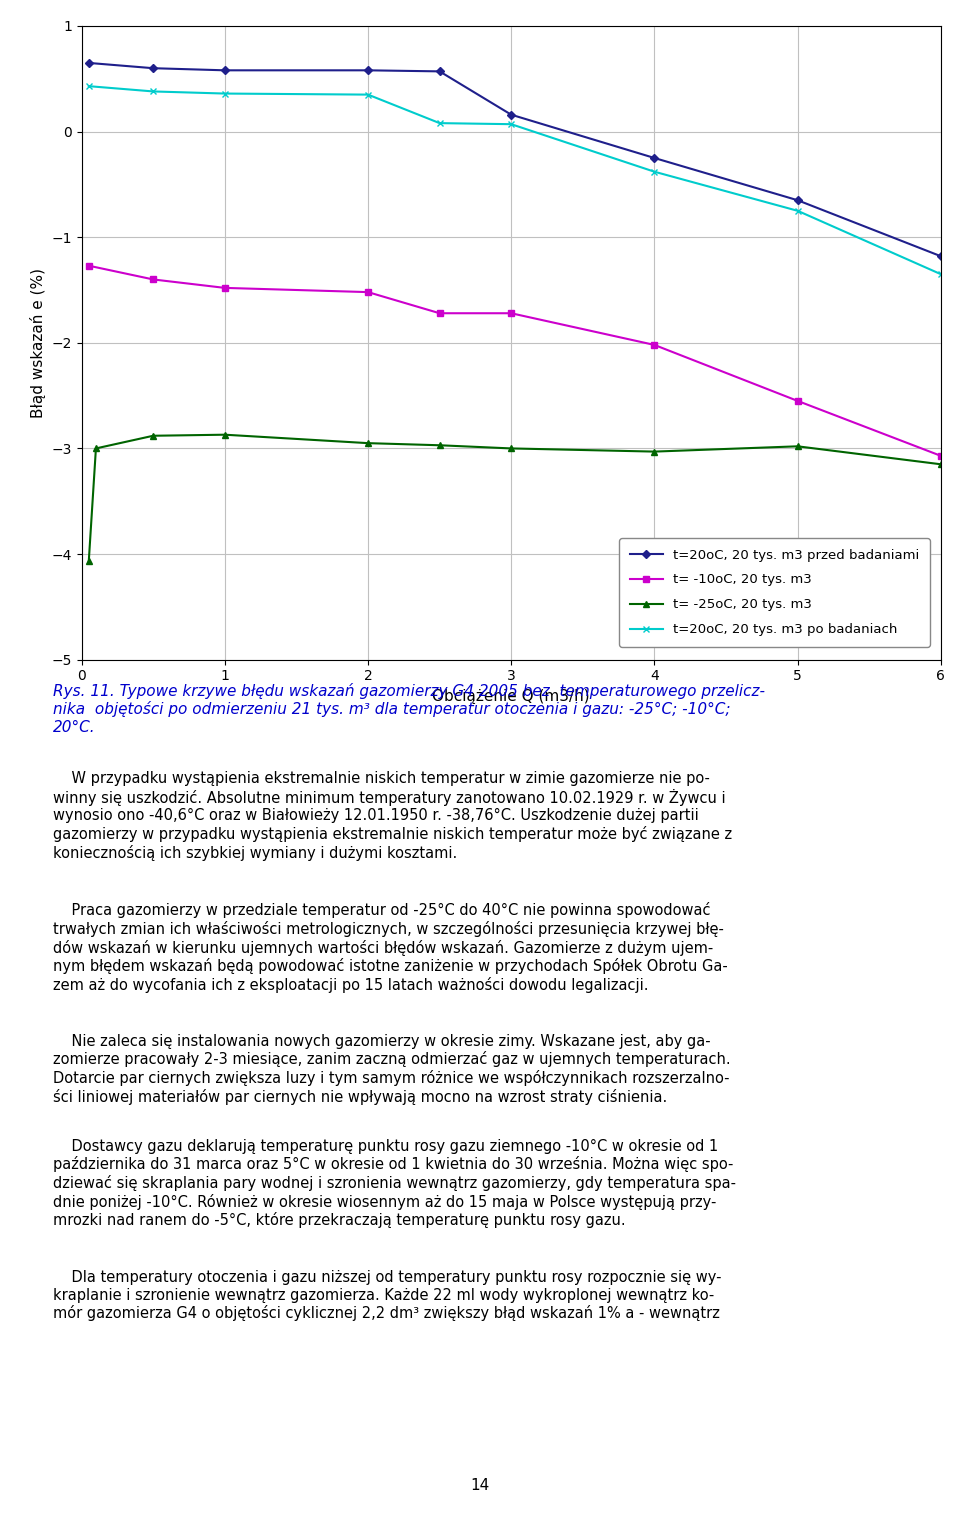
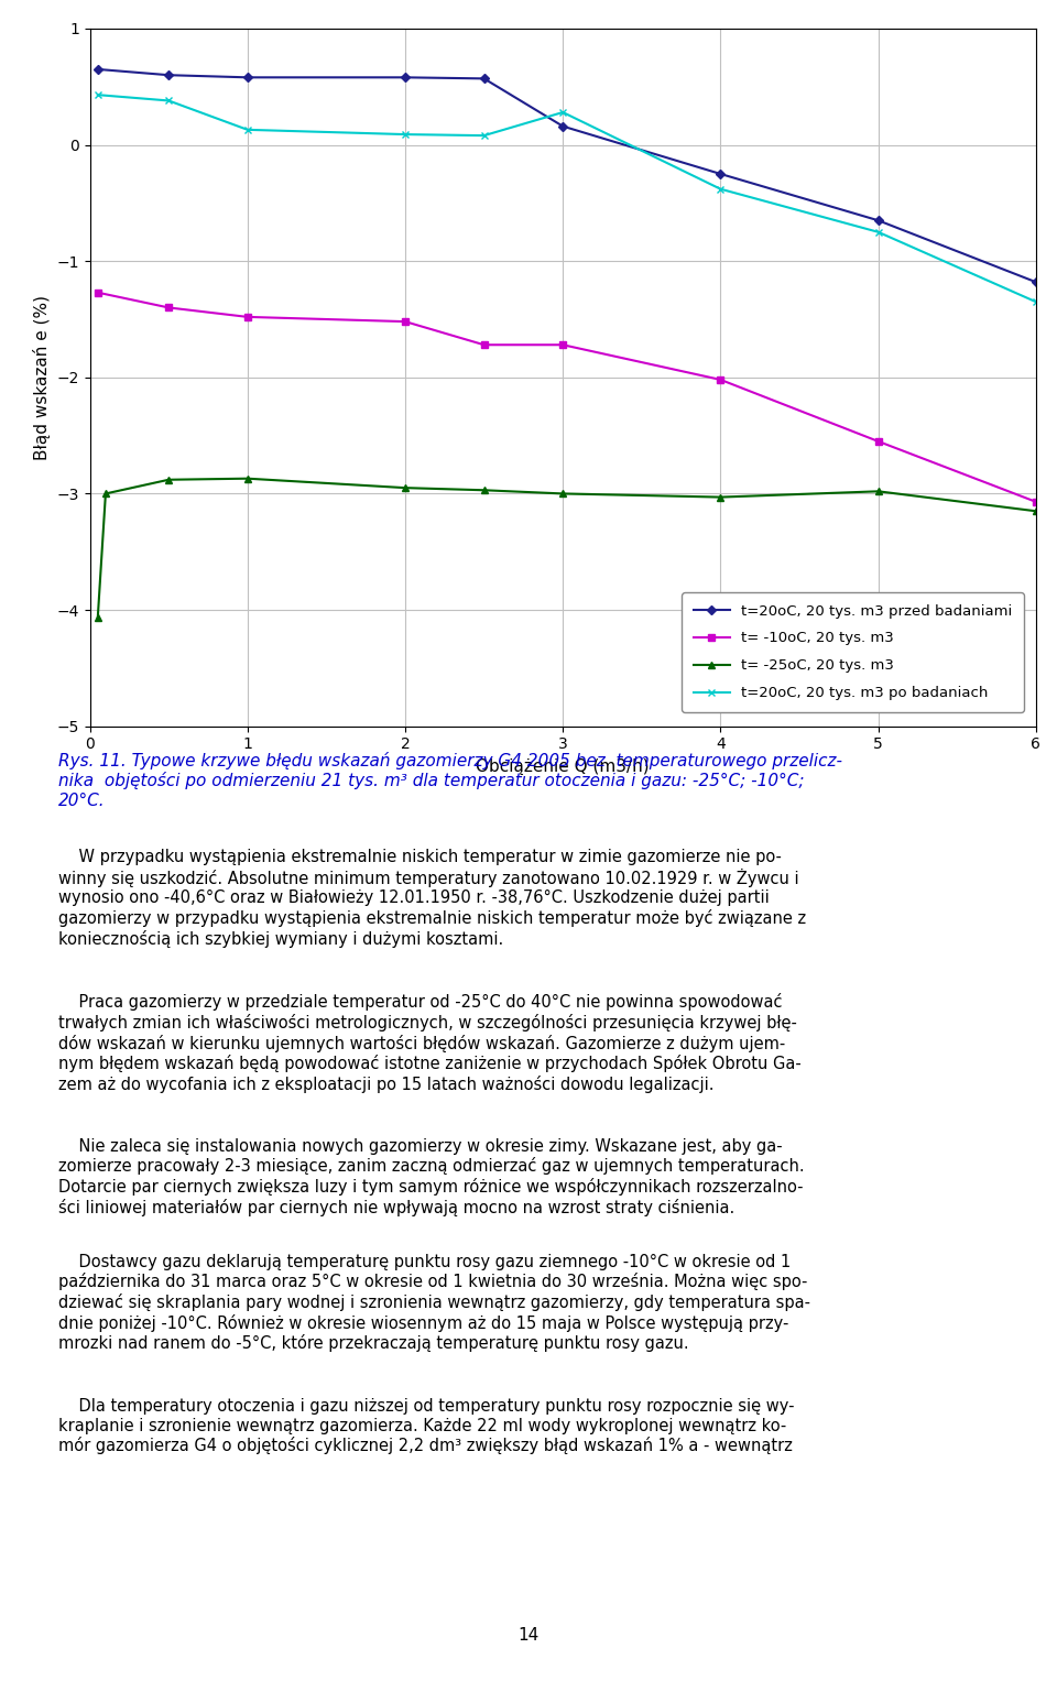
t=20oC, 20 tys. m3 po badaniach/1: 0.36 -> 0.13
t=20oC, 20 tys. m3 po badaniach/2: 0.35 -> 0.09
t=20oC, 20 tys. m3 po badaniach/3: 0.07 -> 0.28
